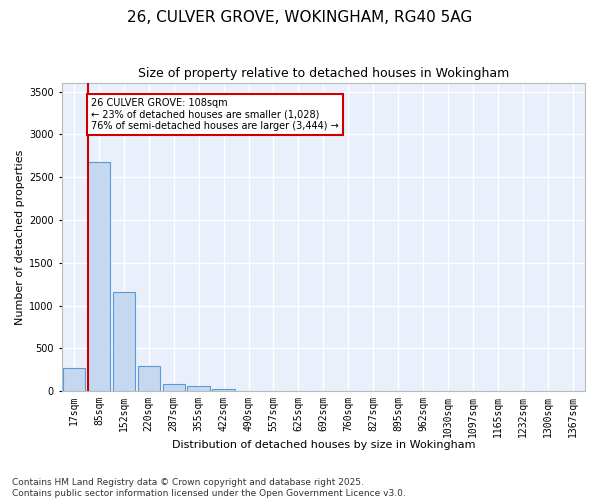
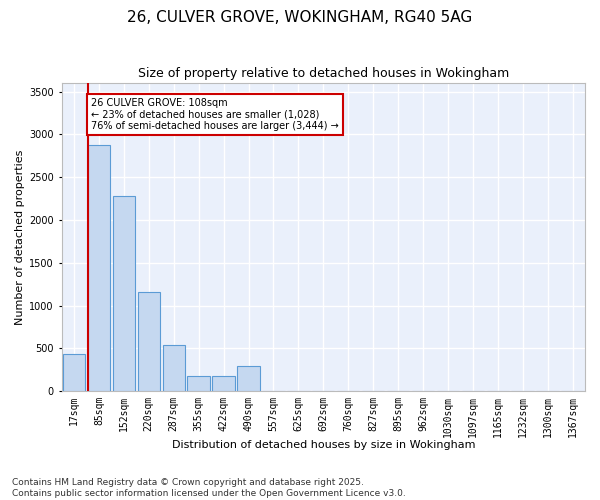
17sqm: 270 -> 440
85sqm: 2680 -> 2880
152sqm: 1160 -> 2280
220sqm: 290 -> 1160
287sqm: 90 -> 540
355sqm: 60 -> 180
422sqm: 30 -> 180
490sqm: 0 -> 300
